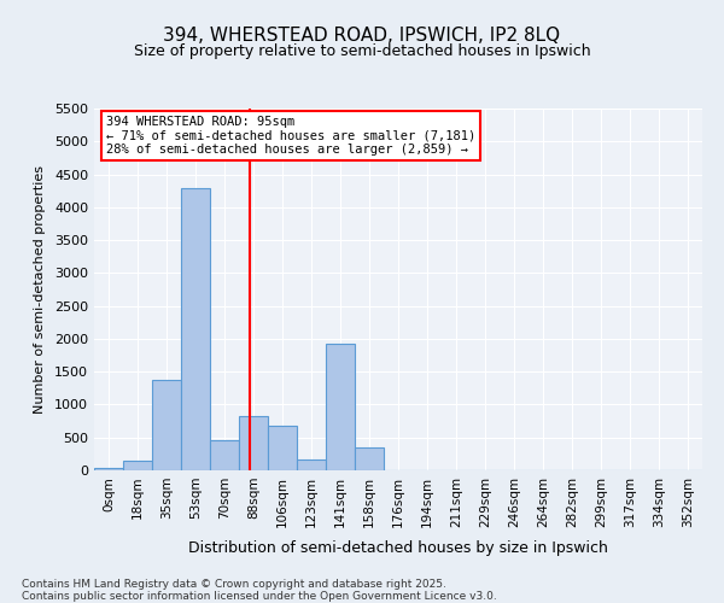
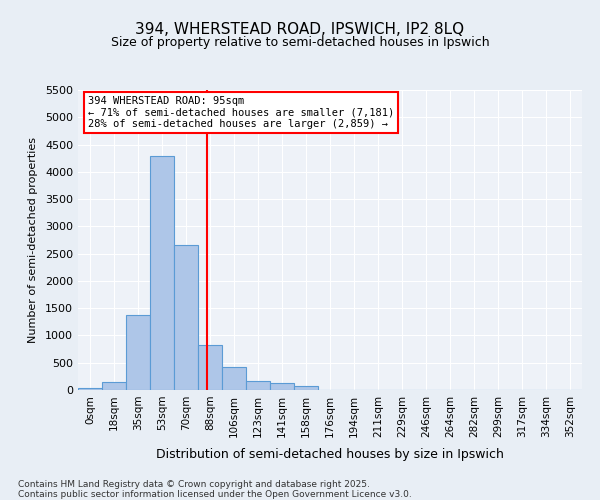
70sqm: 460 -> 2650
106sqm: 680 -> 430
141sqm: 1920 -> 120
158sqm: 340 -> 80
